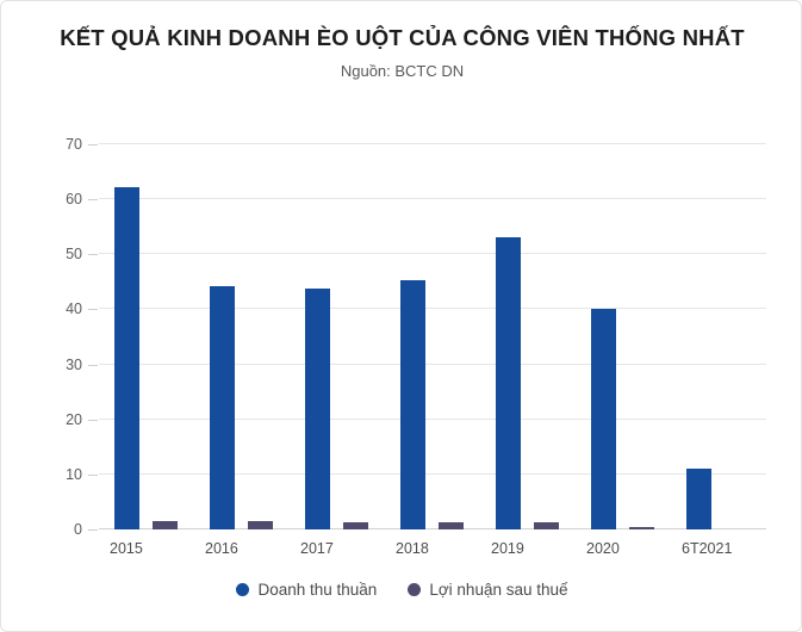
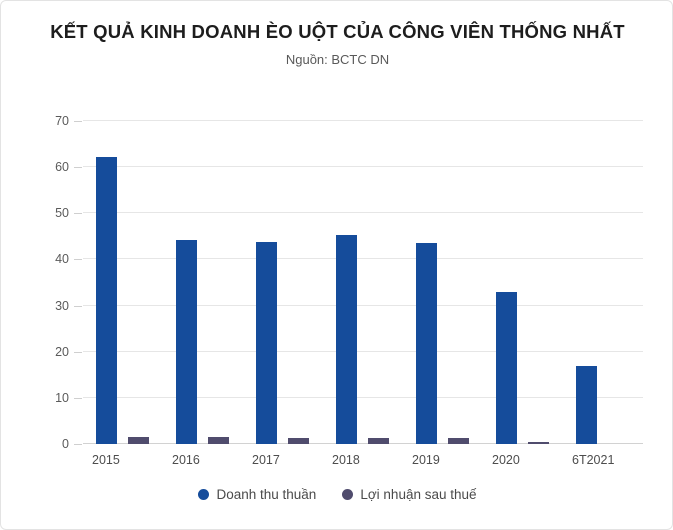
Doanh thu thuần/2019: 53 -> 44
Doanh thu thuần/2020: 40 -> 33
Doanh thu thuần/6T2021: 11 -> 17
